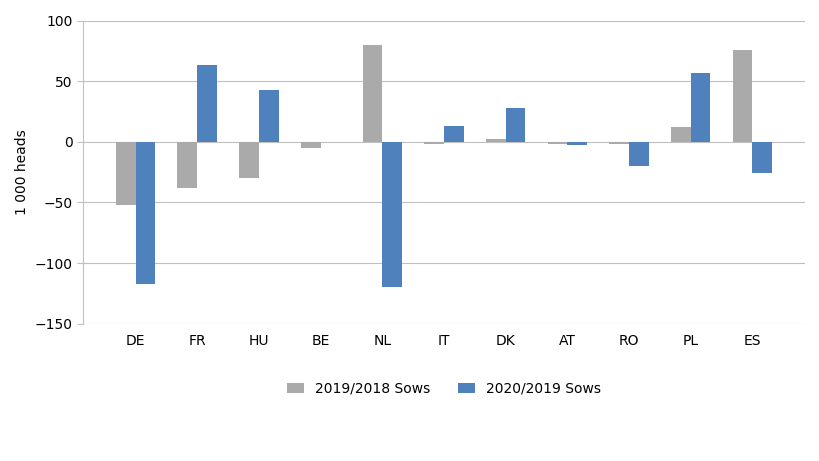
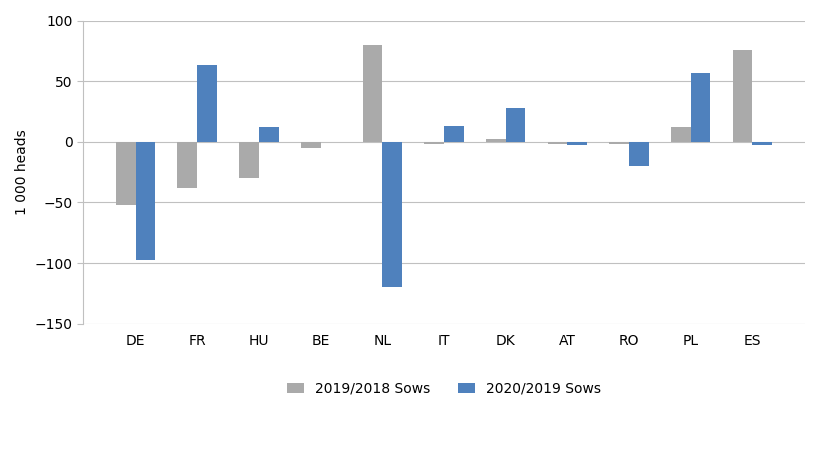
2020/2019 Sows/DE: -117 -> -97
2020/2019 Sows/HU: 43 -> 12
2020/2019 Sows/ES: -26 -> -3
